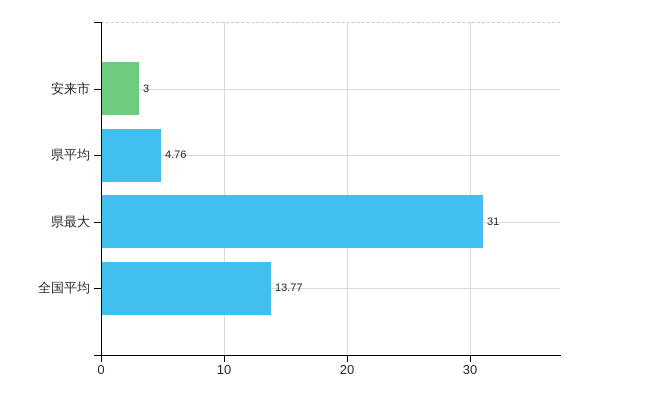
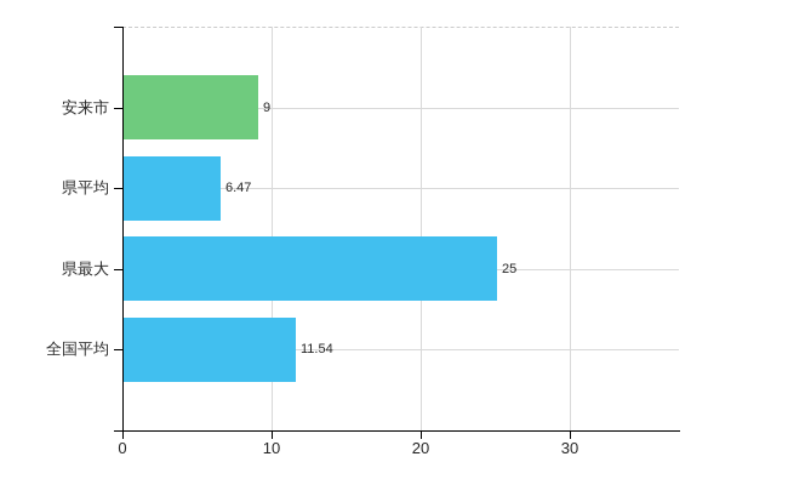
安来市: 3 -> 9
県平均: 4.76 -> 6.47
県最大: 31 -> 25
全国平均: 13.77 -> 11.54
